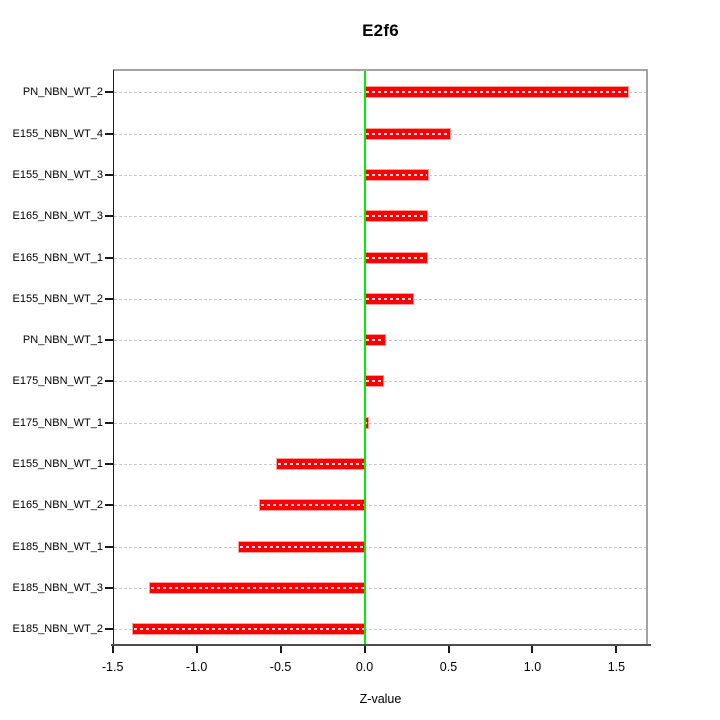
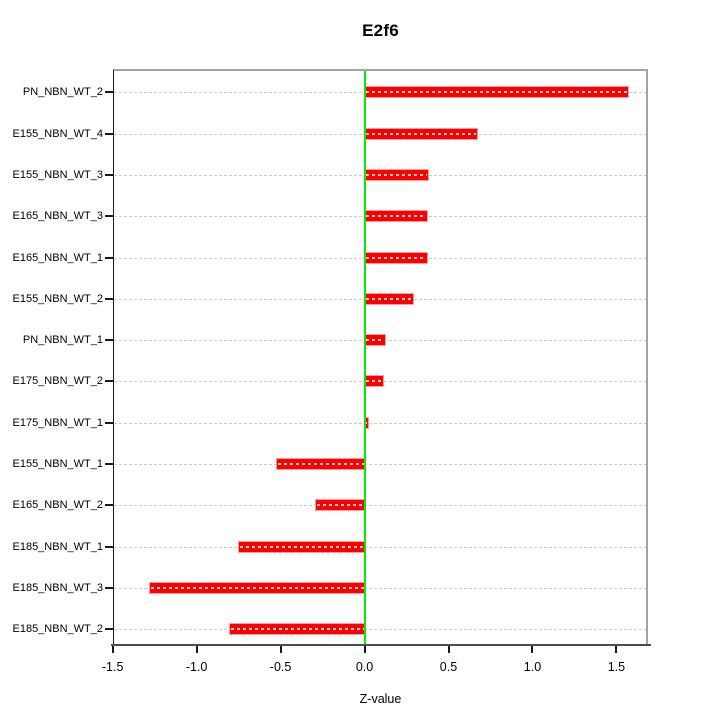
E155_NBN_WT_4: 0.51 -> 0.67
E165_NBN_WT_2: -0.62 -> -0.29
E185_NBN_WT_2: -1.38 -> -0.80
